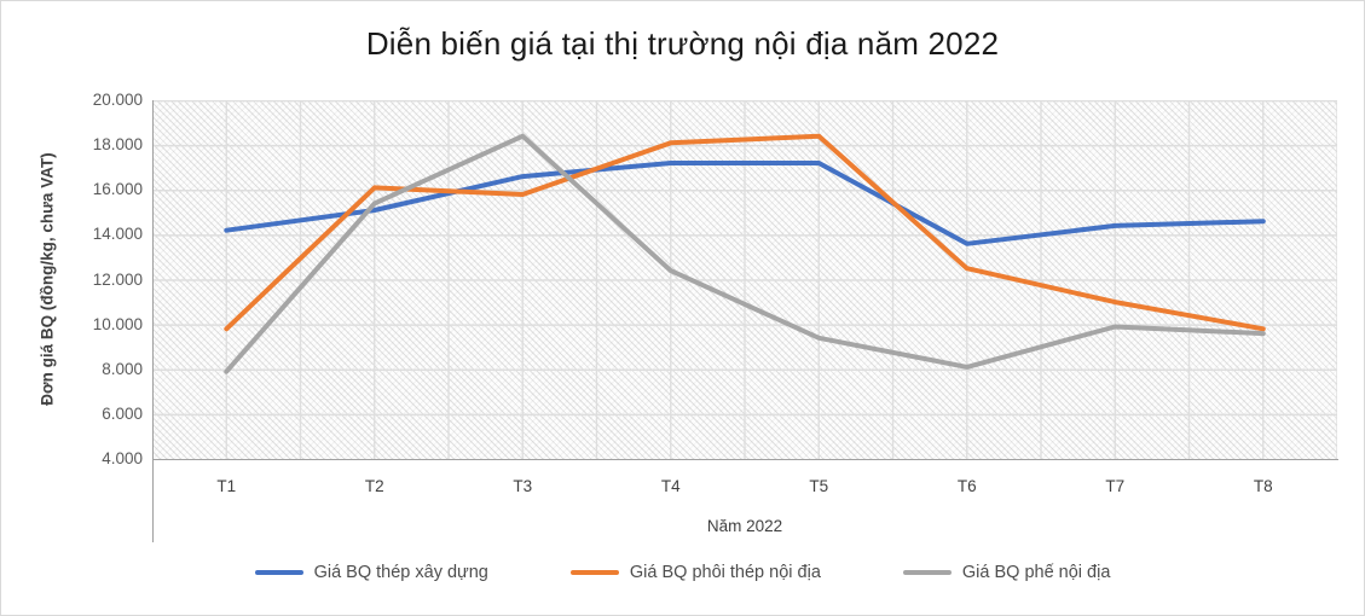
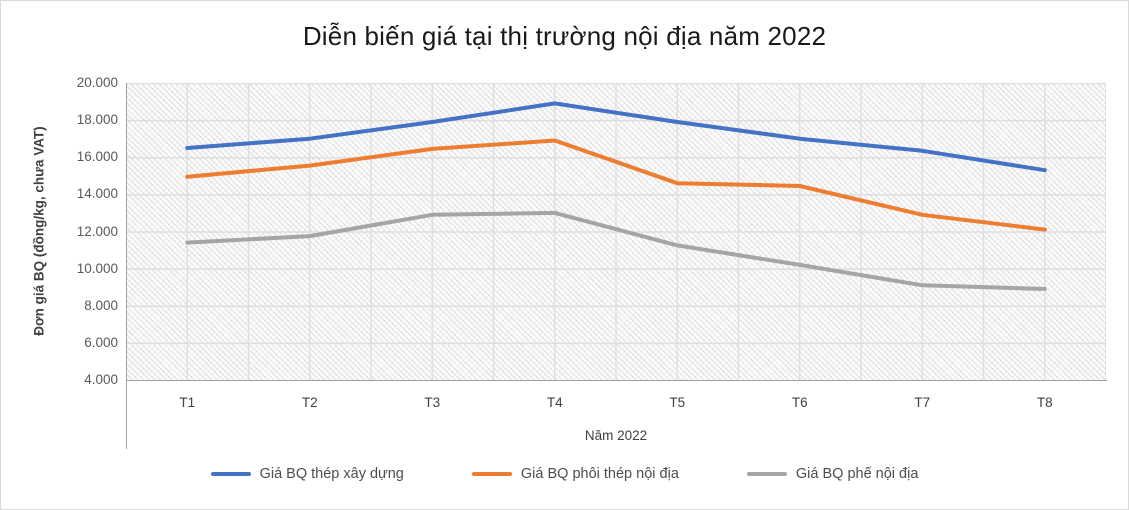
Giá BQ thép xây dựng/T1: 14200 -> 16500
Giá BQ phôi thép nội địa/T1: 9800 -> 15000
Giá BQ phế nội địa/T1: 7900 -> 11400
Giá BQ thép xây dựng/T2: 15100 -> 17000
Giá BQ phôi thép nội địa/T2: 16100 -> 15600
Giá BQ phế nội địa/T2: 15400 -> 11800
Giá BQ thép xây dựng/T3: 16600 -> 17900
Giá BQ phôi thép nội địa/T3: 15800 -> 16400
Giá BQ phế nội địa/T3: 18400 -> 12900
Giá BQ thép xây dựng/T4: 17200 -> 18900
Giá BQ phôi thép nội địa/T4: 18100 -> 16900
Giá BQ phế nội địa/T4: 12400 -> 13000
Giá BQ thép xây dựng/T5: 17200 -> 17900
Giá BQ phôi thép nội địa/T5: 18400 -> 14600
Giá BQ phế nội địa/T5: 9400 -> 11200
Giá BQ thép xây dựng/T6: 13600 -> 17000
Giá BQ phôi thép nội địa/T6: 12500 -> 14400
Giá BQ phế nội địa/T6: 8100 -> 10200
Giá BQ thép xây dựng/T7: 14400 -> 16400
Giá BQ phôi thép nội địa/T7: 11000 -> 12900
Giá BQ phế nội địa/T7: 9900 -> 9100
Giá BQ thép xây dựng/T8: 14600 -> 15300
Giá BQ phôi thép nội địa/T8: 9800 -> 12100
Giá BQ phế nội địa/T8: 9600 -> 8900
